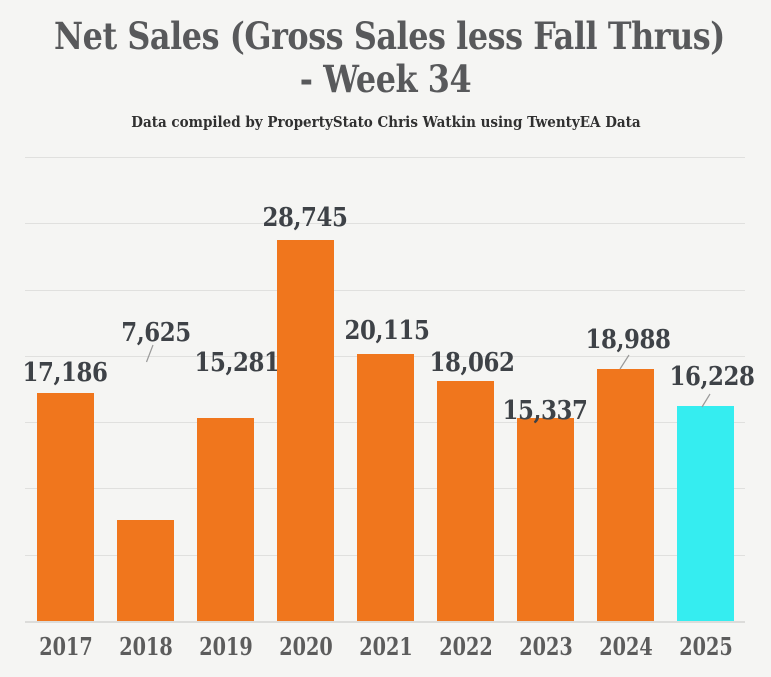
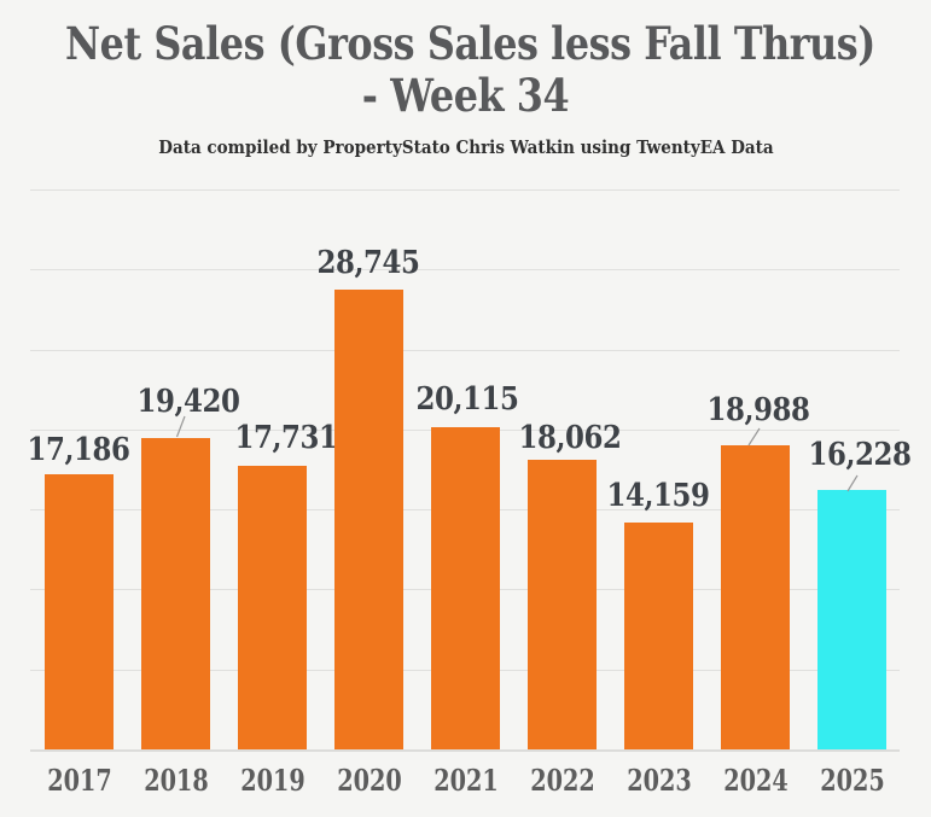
2018: 7,625 -> 19,420
2019: 15,281 -> 17,731
2023: 15,337 -> 14,159
